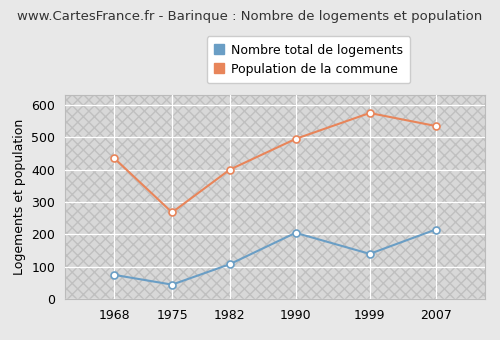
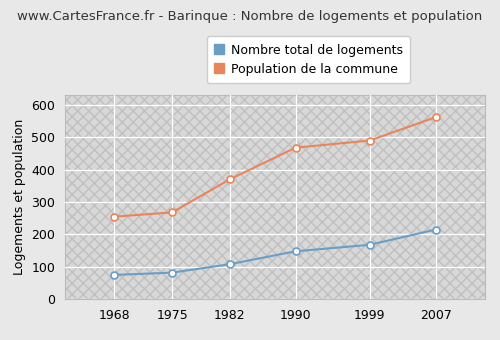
Population de la commune/1968: 435 -> 255
Nombre total de logements/1975: 45 -> 82
Population de la commune/1982: 400 -> 370
Nombre total de logements/1990: 205 -> 148
Population de la commune/1990: 495 -> 468
Nombre total de logements/1999: 140 -> 168
Population de la commune/1999: 575 -> 490
Population de la commune/2007: 535 -> 562
